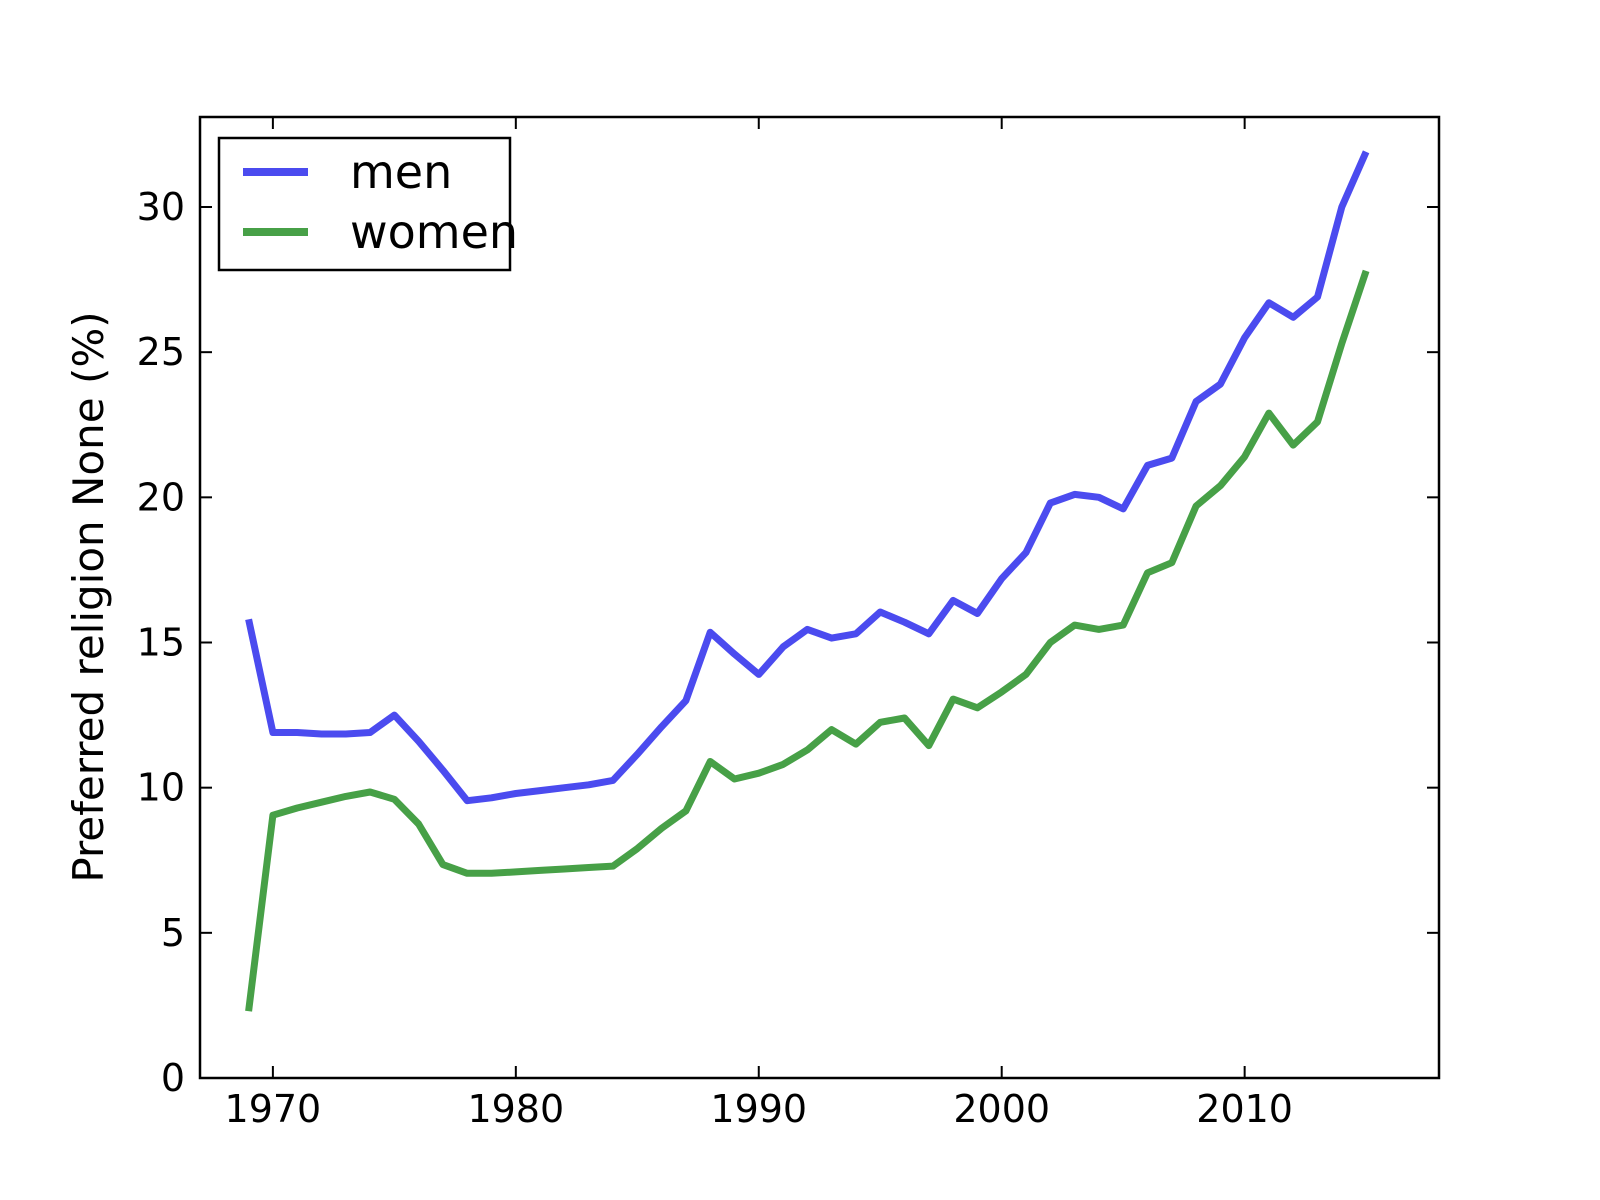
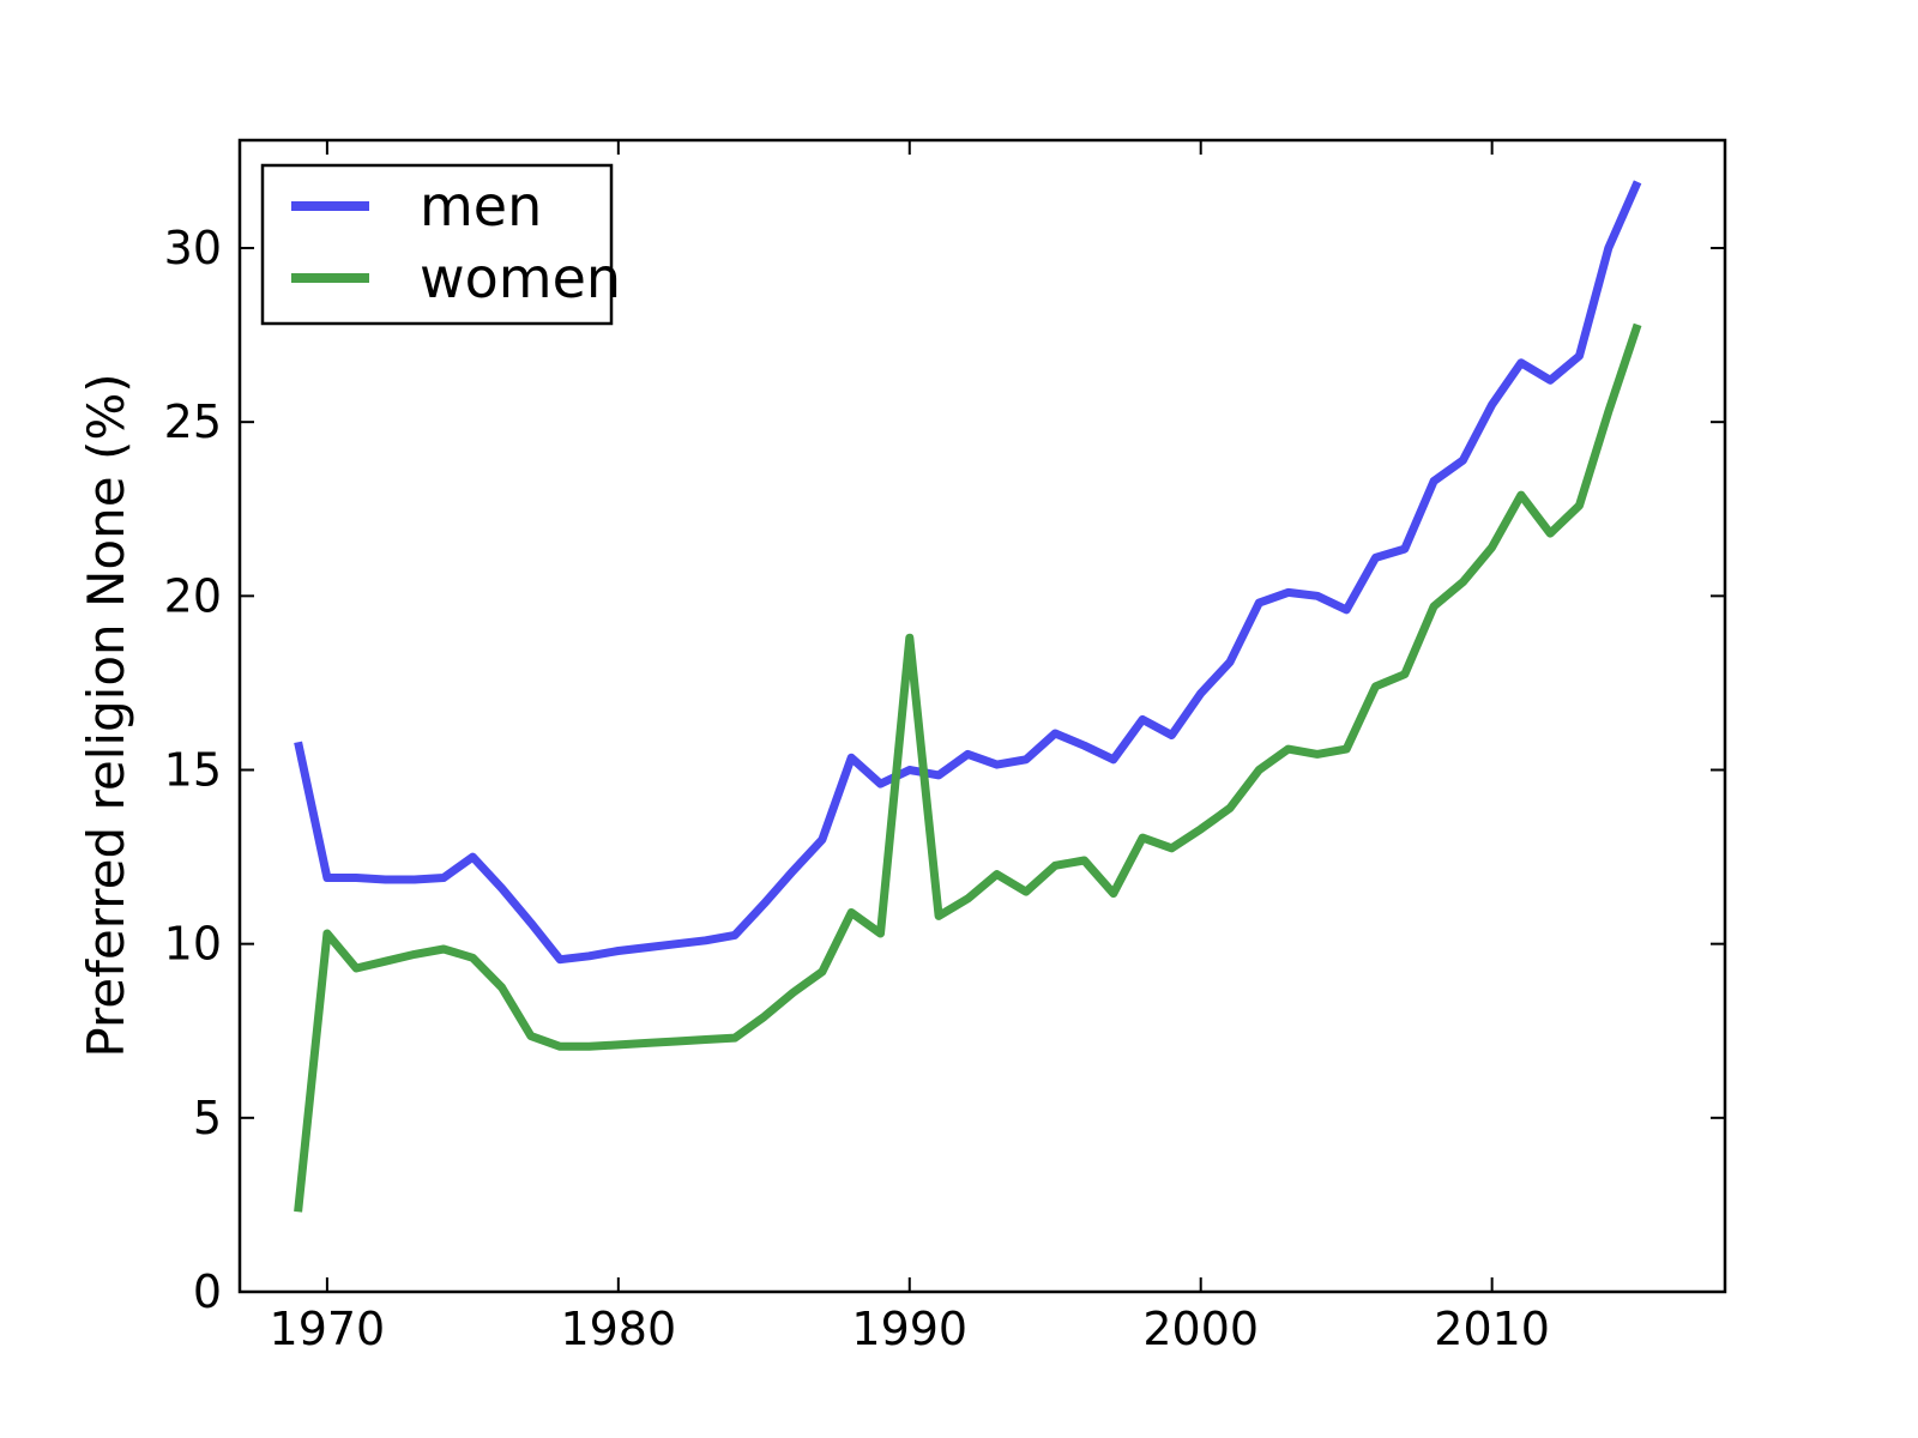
women/1970: 9.1 -> 10.3
men/1990: 13.9 -> 15.0
women/1990: 10.5 -> 18.8
